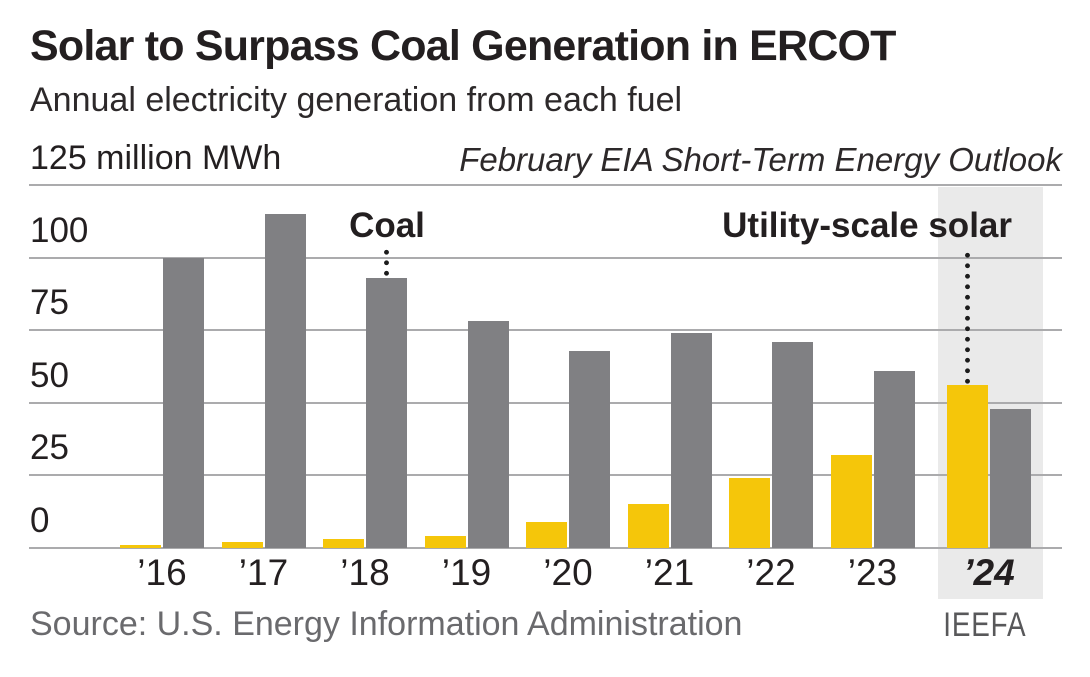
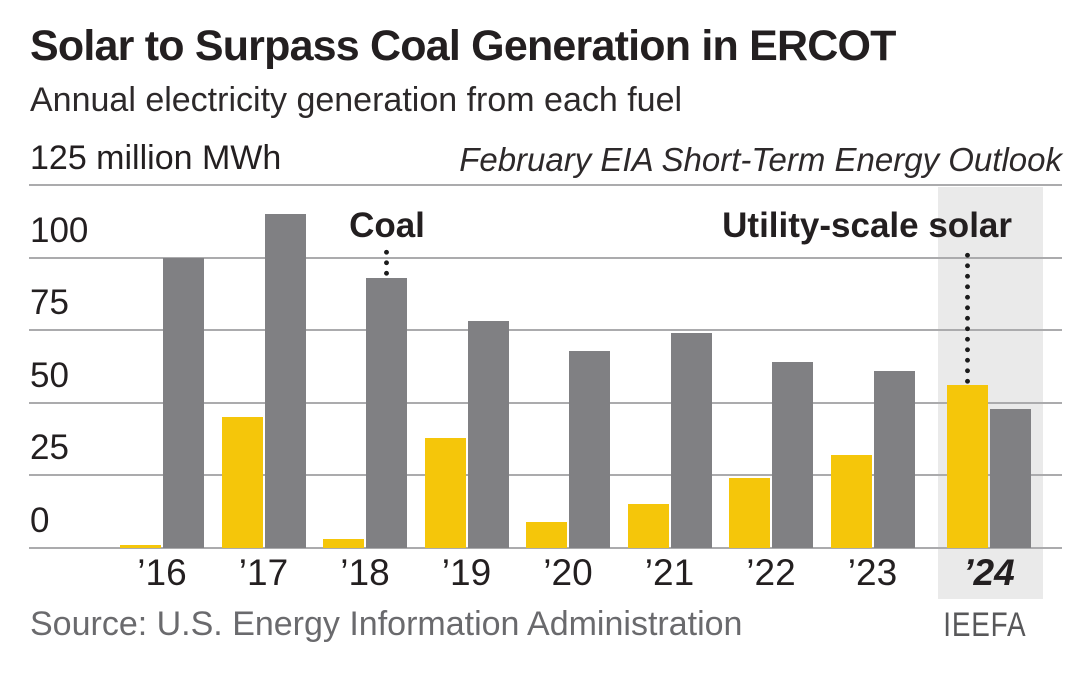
Utility-scale solar/’17: 2 -> 45
Utility-scale solar/’19: 4 -> 38
Coal/’22: 71 -> 64
